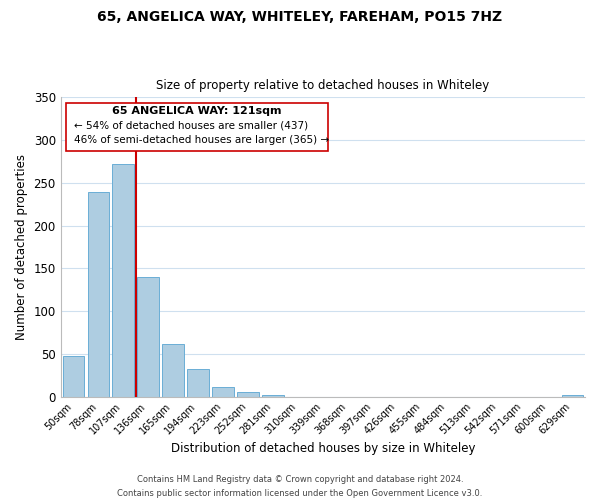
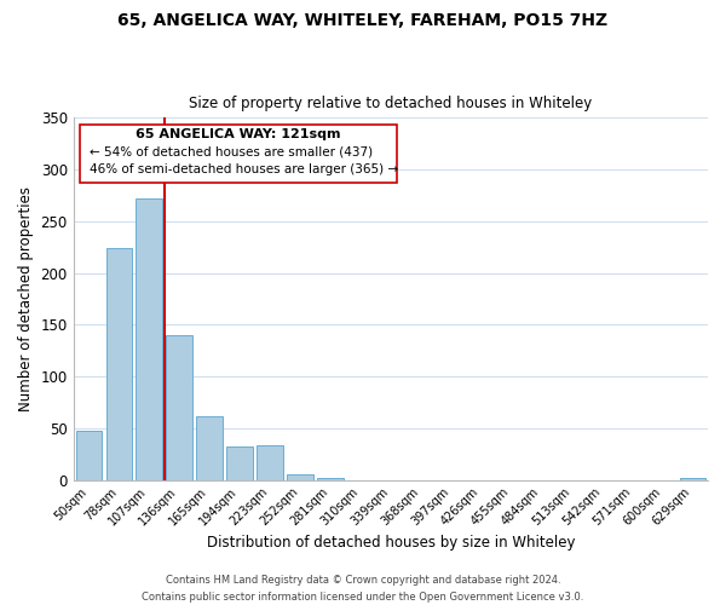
78sqm: 239 -> 224
223sqm: 11 -> 34
